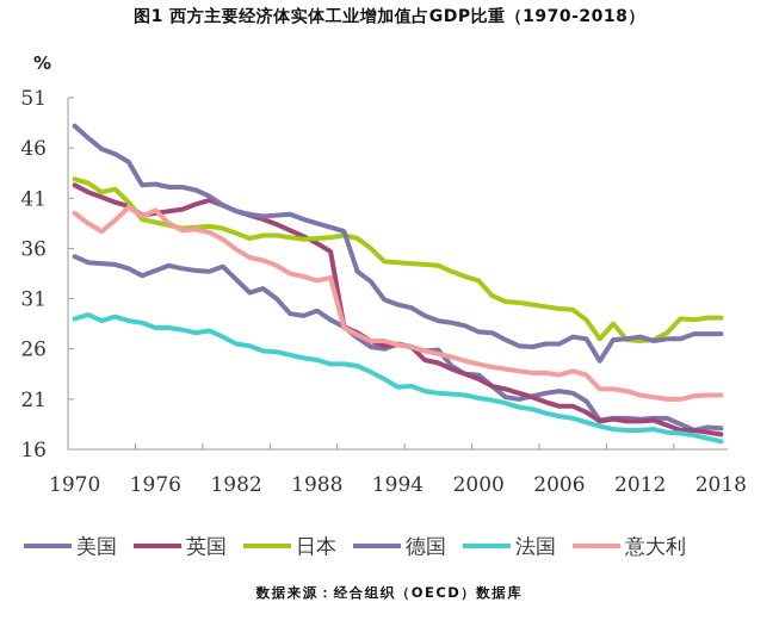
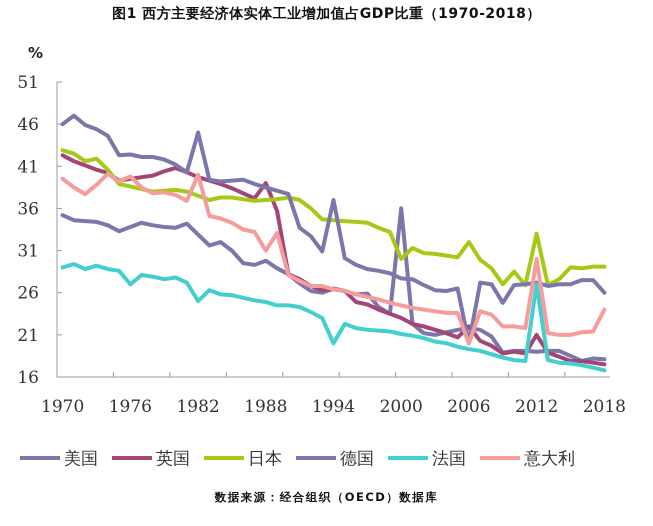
德国/1970: 48 -> 46
法国/1976: 28 -> 27
德国/1982: 40 -> 45
法国/1982: 26 -> 25
意大利/1982: 36 -> 40
英国/1988: 36 -> 39
意大利/1988: 33 -> 31
德国/1994: 30 -> 37
法国/1994: 22 -> 20
美国/2000: 23 -> 36
日本/2000: 33 -> 30
英国/2006: 20 -> 22
日本/2006: 30 -> 32
德国/2006: 26 -> 20
意大利/2006: 23 -> 20
英国/2012: 19 -> 21
日本/2012: 27 -> 33
法国/2012: 18 -> 27
意大利/2012: 21 -> 30
德国/2018: 28 -> 26
意大利/2018: 21 -> 24
